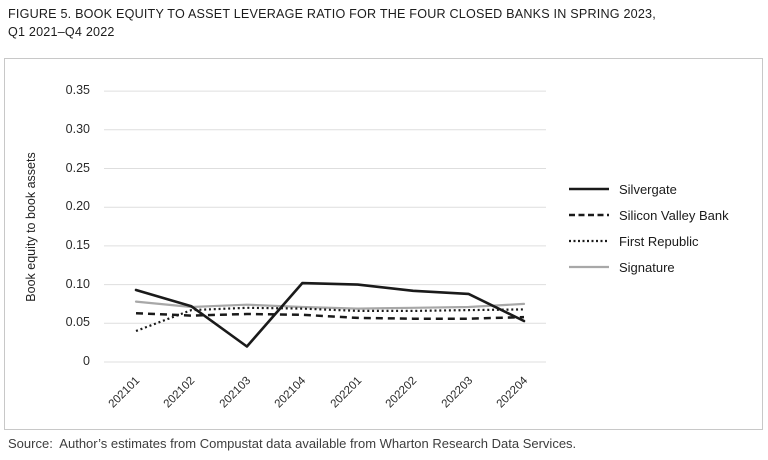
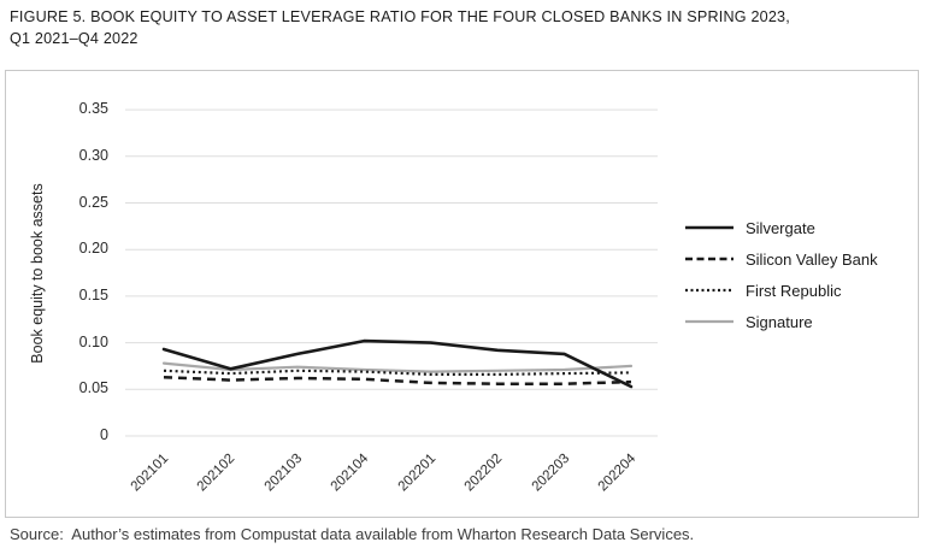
First Republic/202101: 0.04 -> 0.07
Silvergate/202103: 0.02 -> 0.09
